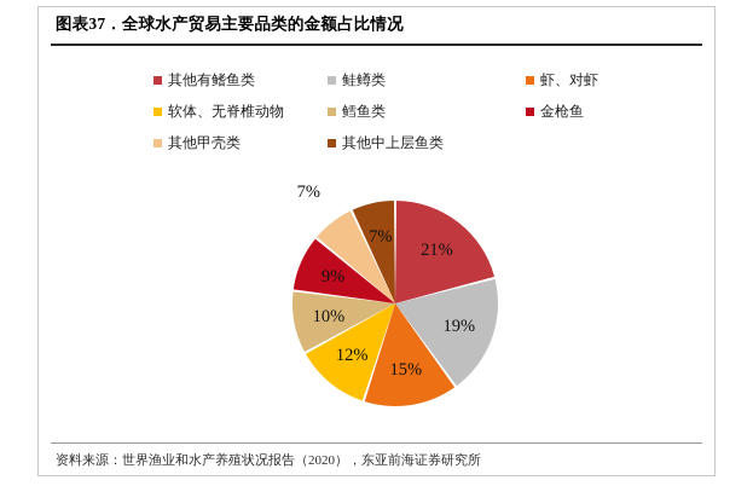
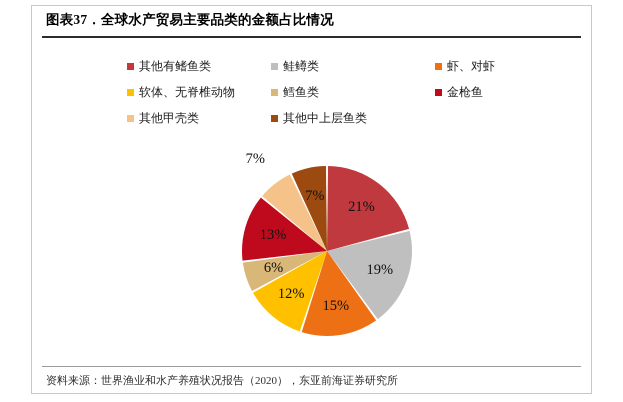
鳕鱼类: 10% -> 6%
金枪鱼: 9% -> 13%
